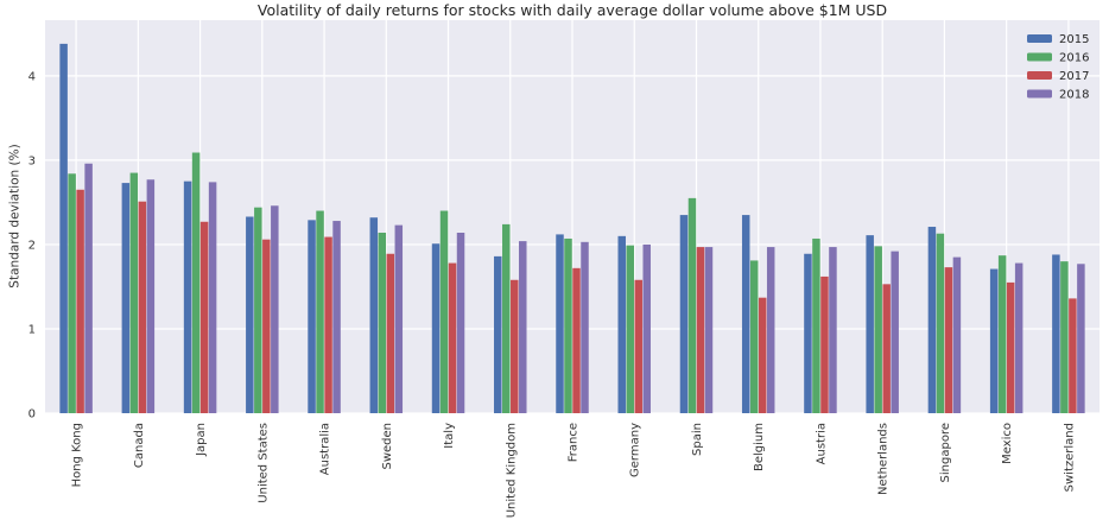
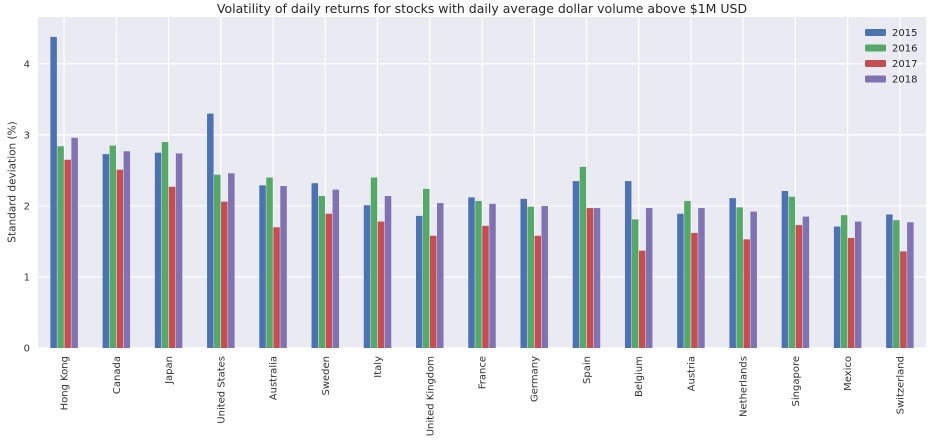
2016/Japan: 3.1 -> 2.9
2015/United States: 2.3 -> 3.3
2017/Australia: 2.1 -> 1.7
